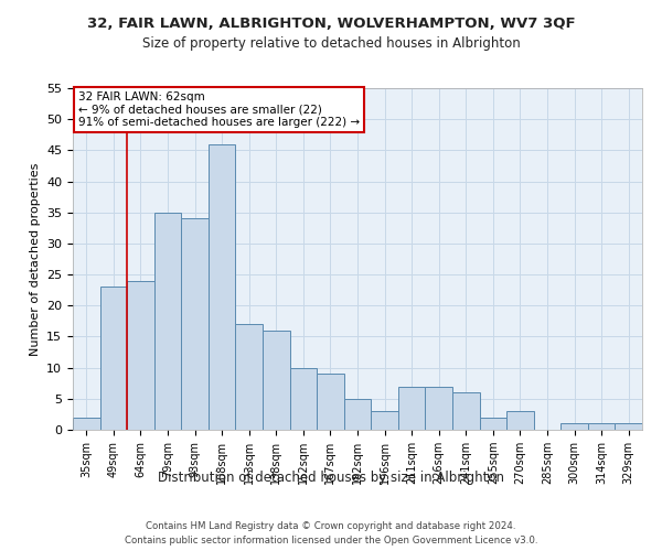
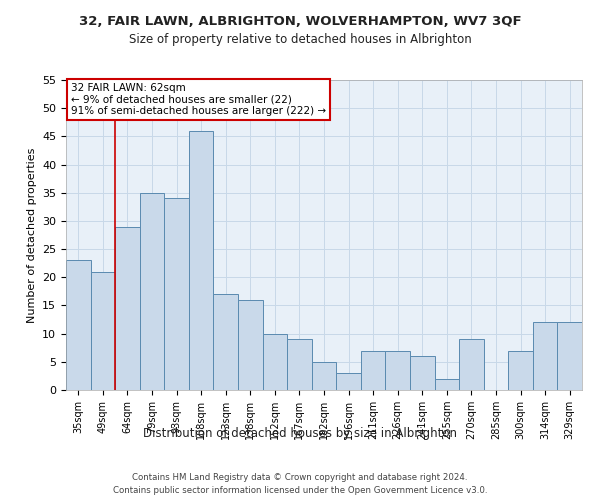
35sqm: 2 -> 23
49sqm: 23 -> 21
64sqm: 24 -> 29
270sqm: 3 -> 9
300sqm: 1 -> 7
314sqm: 1 -> 12
329sqm: 1 -> 12
